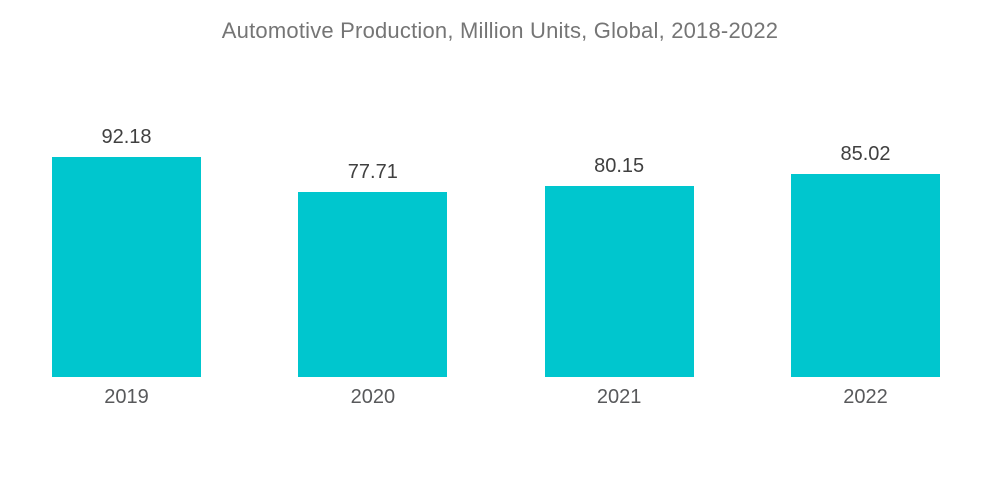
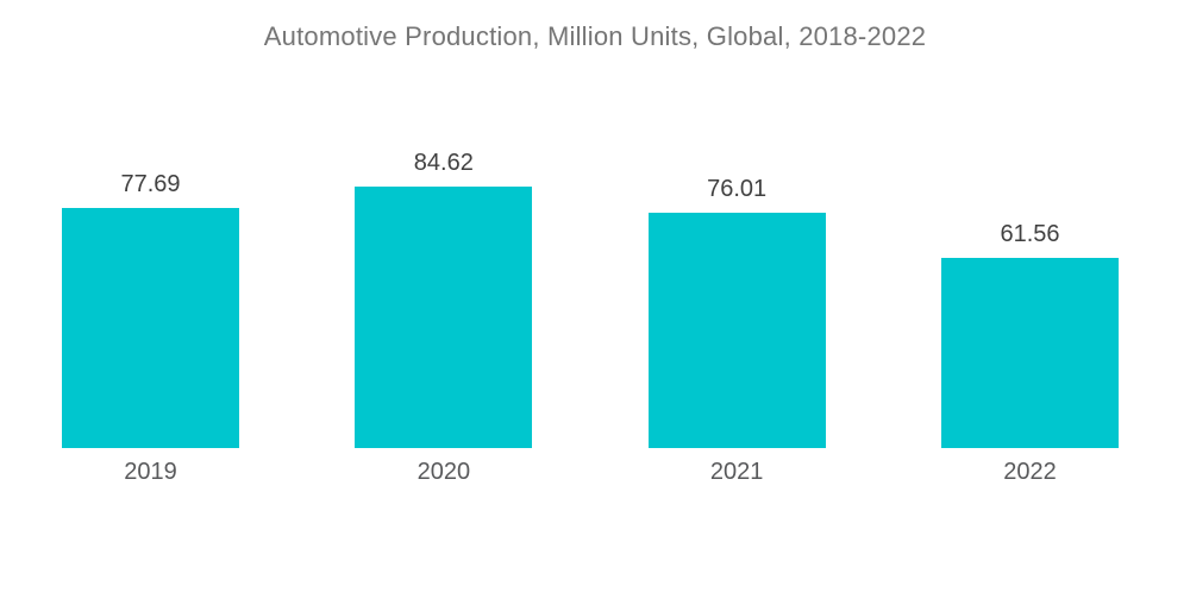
2019: 92.18 -> 77.69
2020: 77.71 -> 84.62
2021: 80.15 -> 76.01
2022: 85.02 -> 61.56
